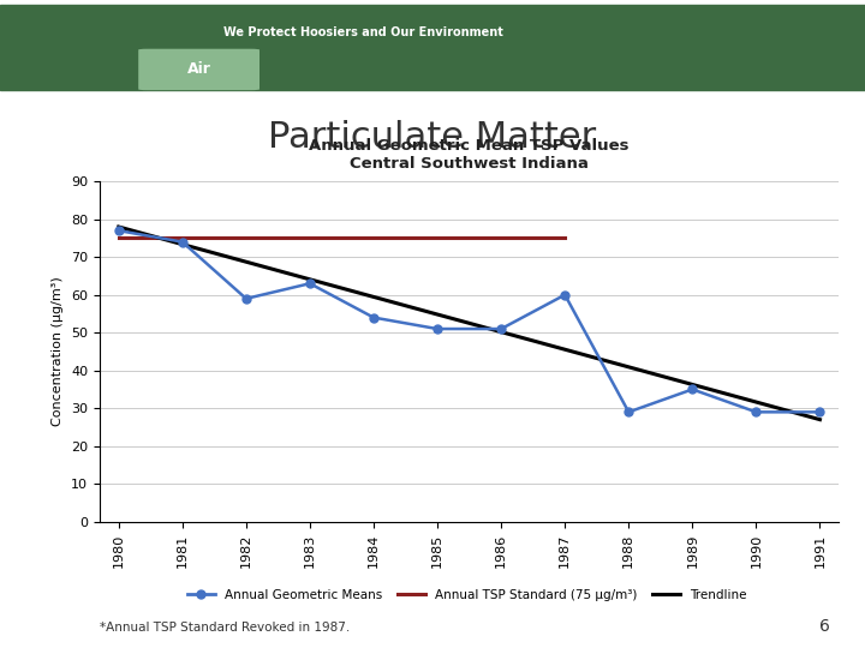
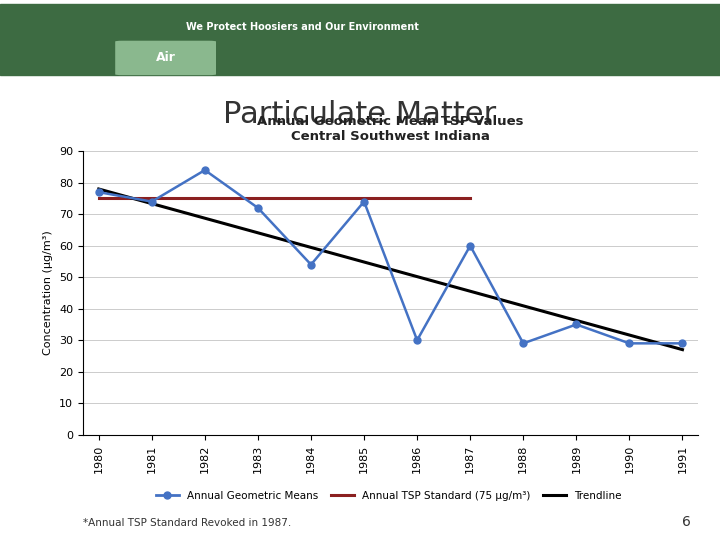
1982: 59 -> 84
1983: 63 -> 72
1985: 51 -> 74
1986: 51 -> 30
